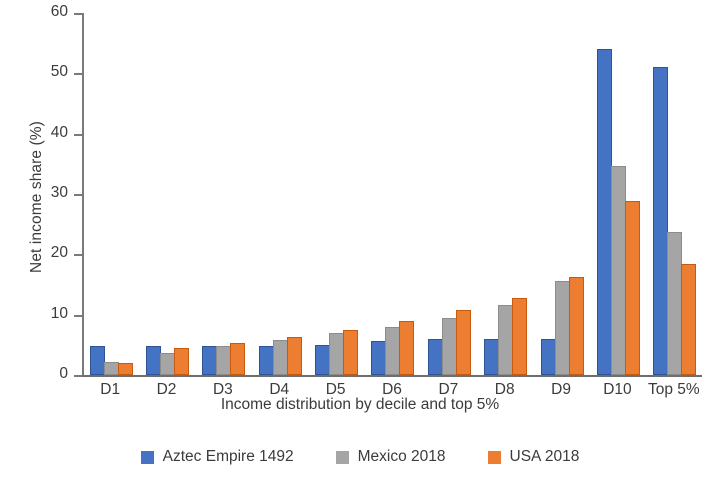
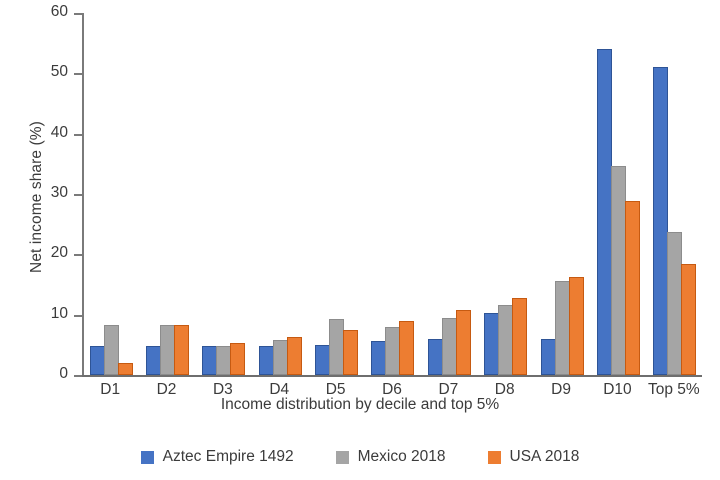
Mexico 2018/D1: 2 -> 8
Mexico 2018/D2: 3 -> 8
USA 2018/D2: 4 -> 8
Mexico 2018/D5: 7 -> 9
Aztec Empire 1492/D8: 6 -> 10
